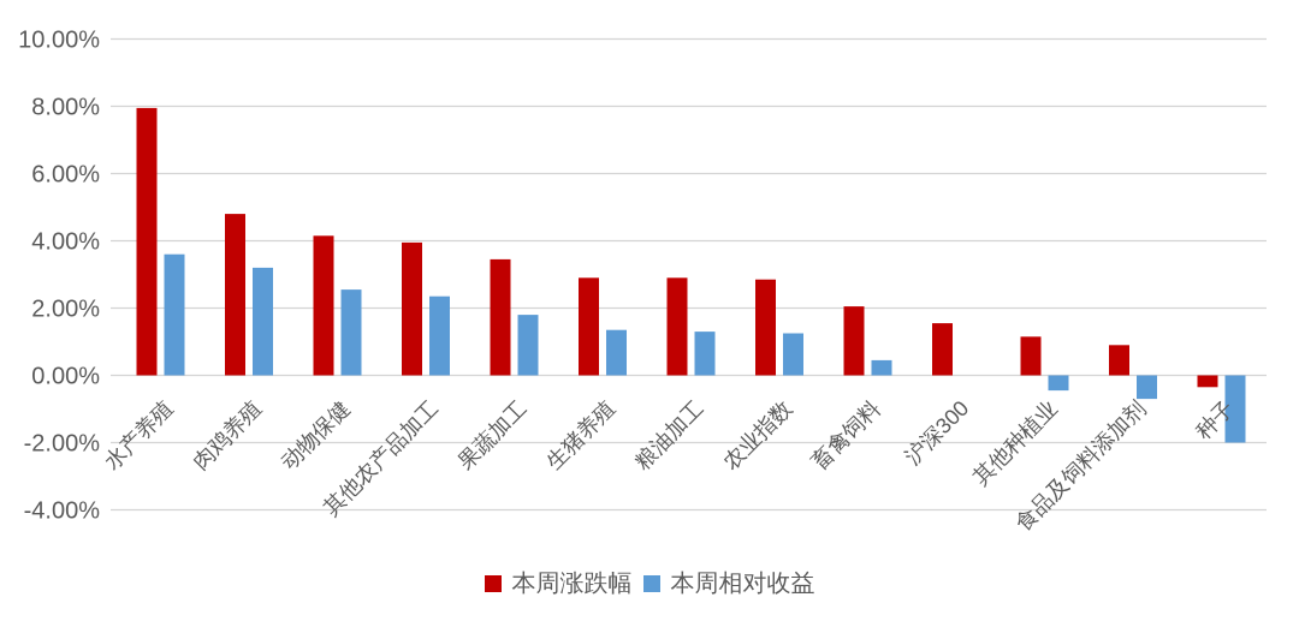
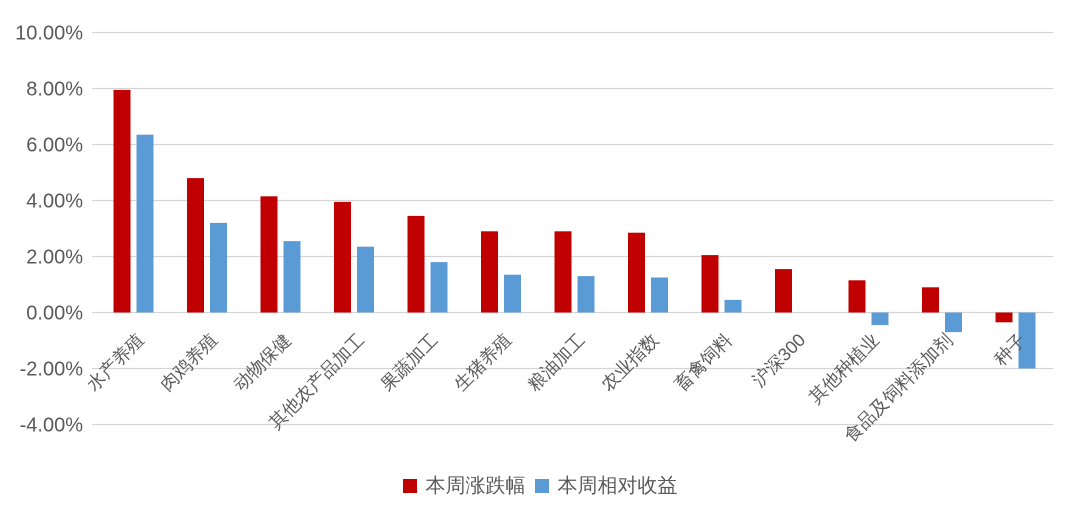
本周相对收益/水产养殖: 3.6% -> 6.3%
